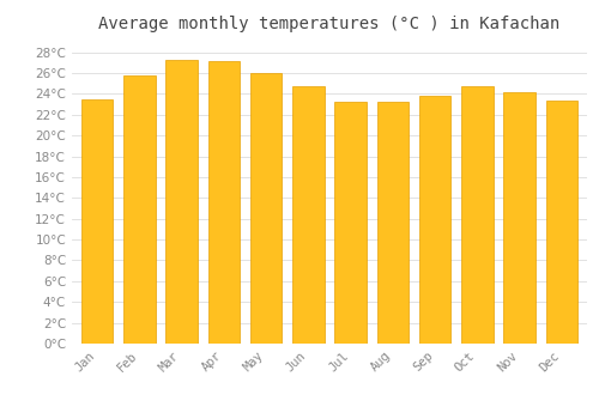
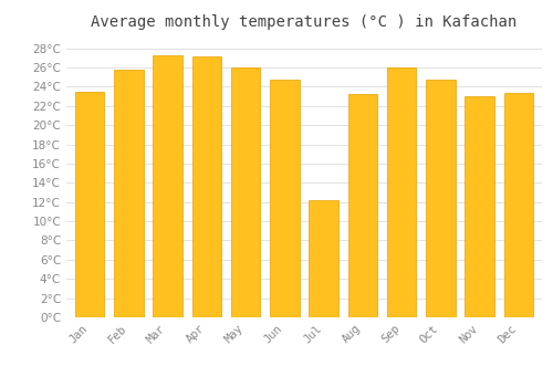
Jul: 23.3°C -> 12.2°C
Sep: 23.8°C -> 26.0°C
Nov: 24.2°C -> 23.0°C
